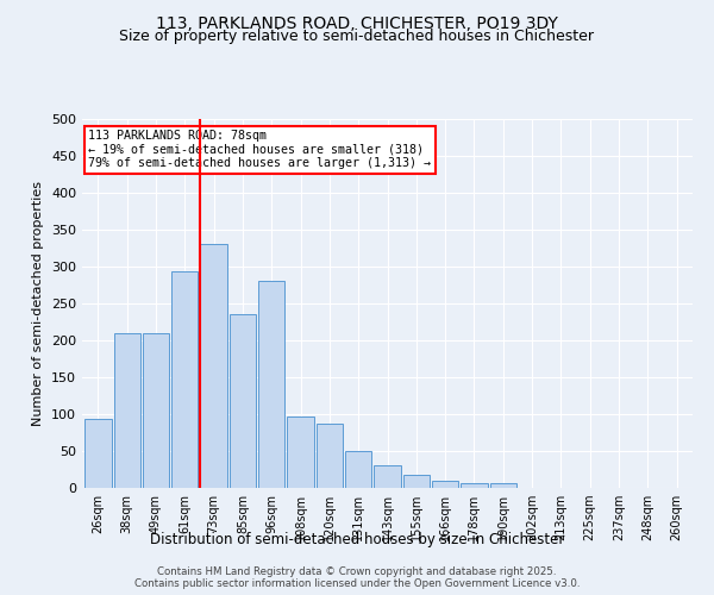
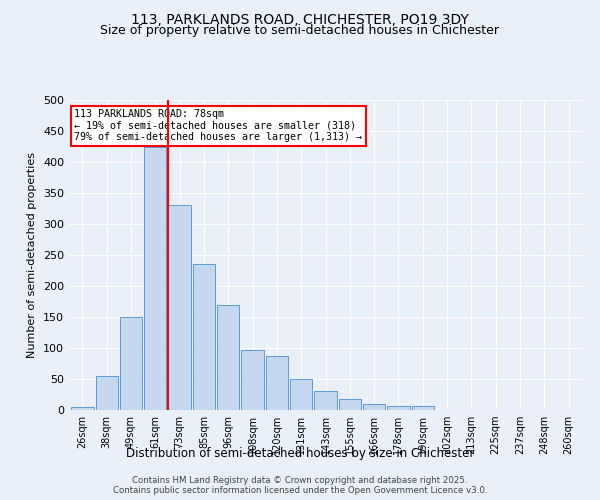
26sqm: 94 -> 5
38sqm: 210 -> 55
49sqm: 210 -> 150
61sqm: 294 -> 425
96sqm: 280 -> 170
